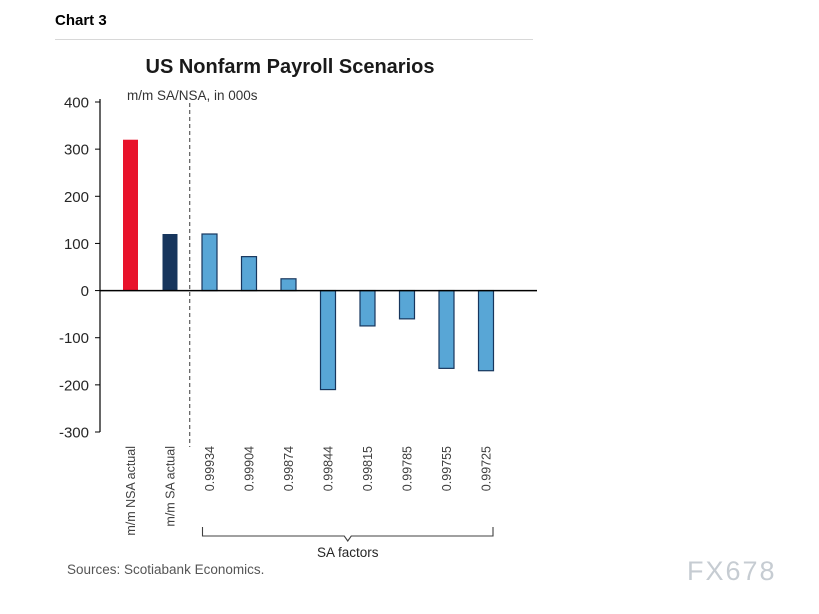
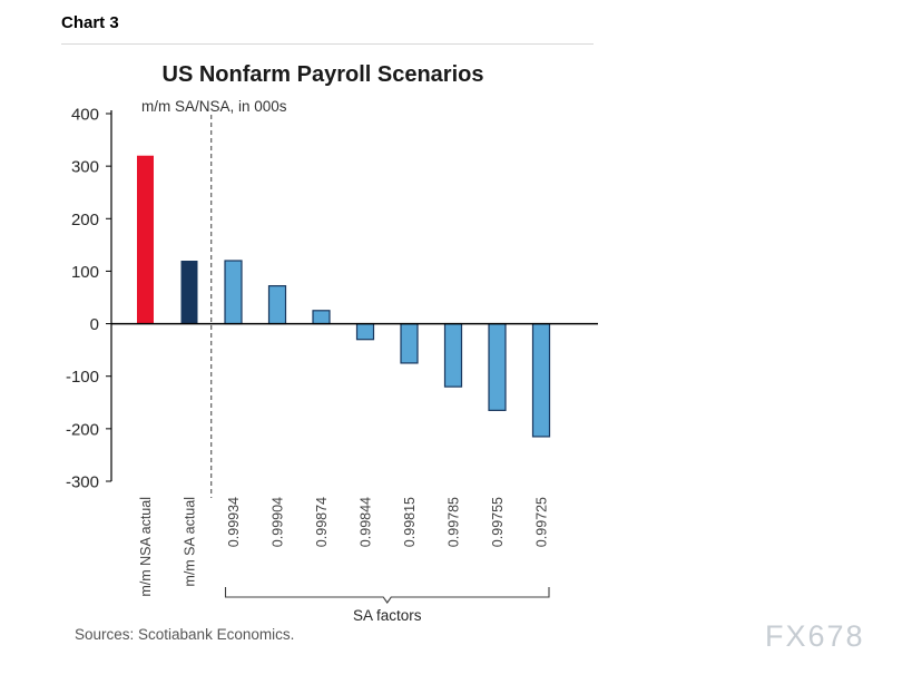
0.99844: -210 -> -30
0.99785: -60 -> -120
0.99725: -170 -> -220
